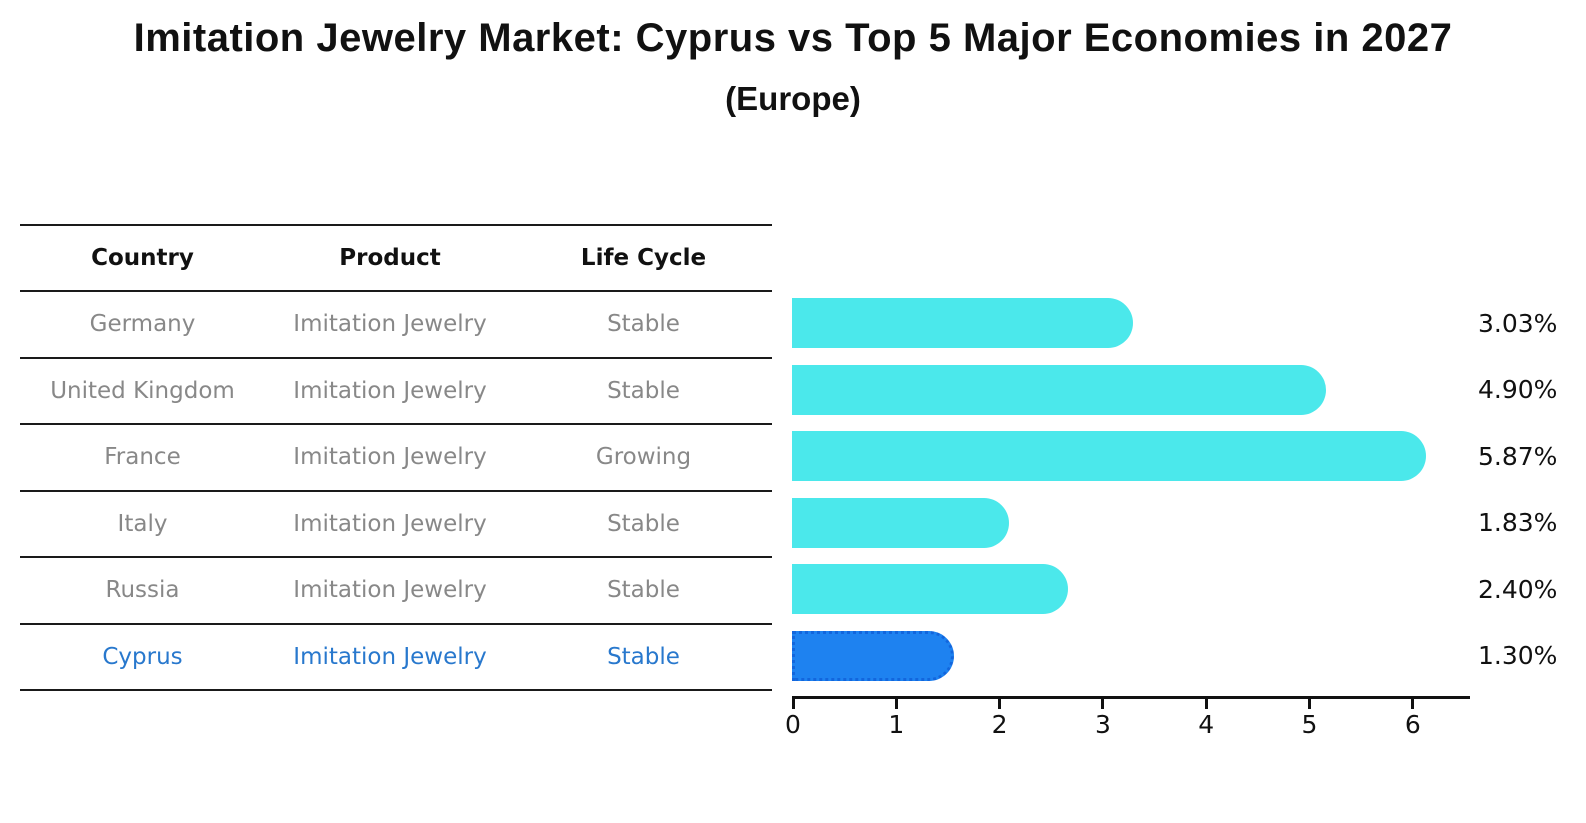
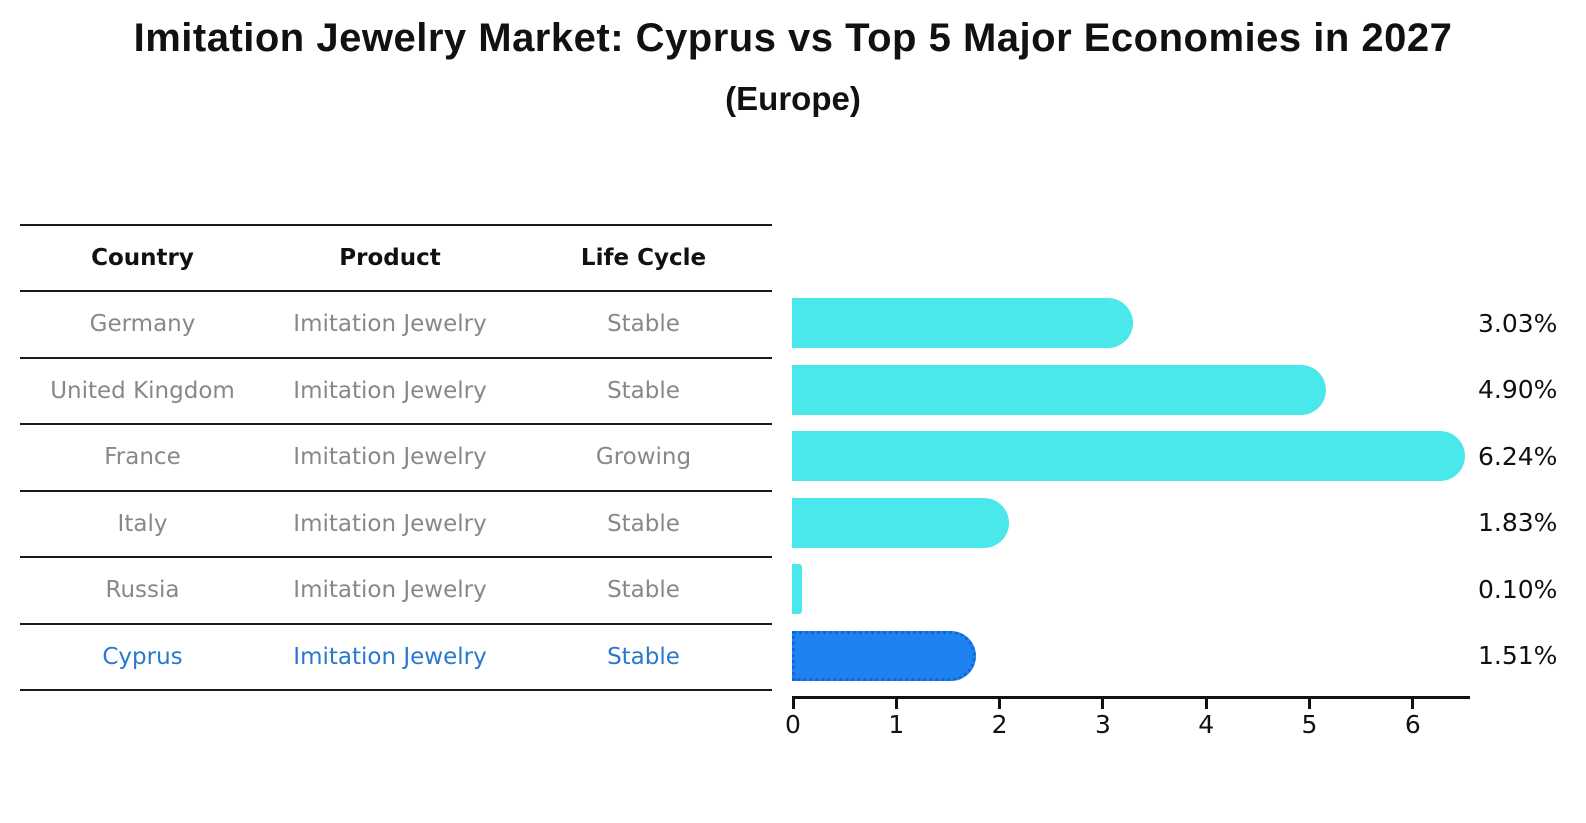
France: 5.87% -> 6.24%
Russia: 2.40% -> 0.10%
Cyprus: 1.30% -> 1.51%
